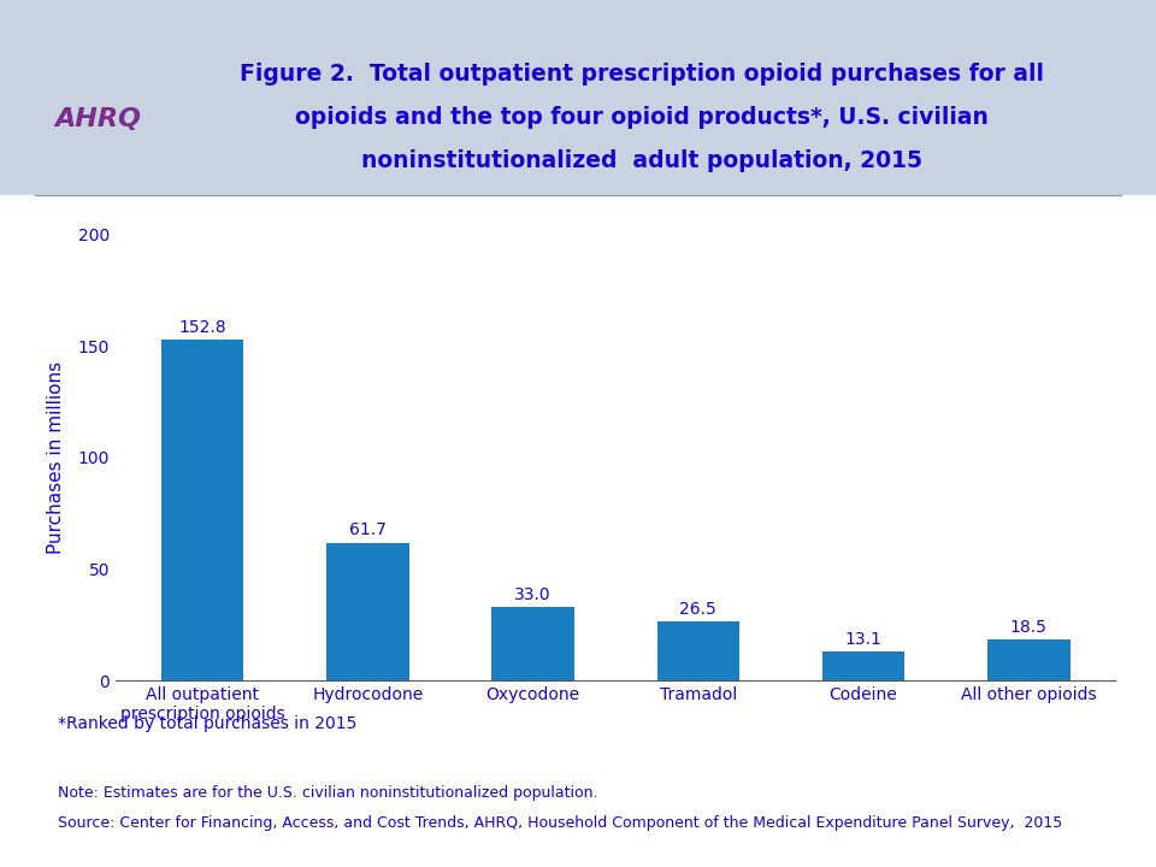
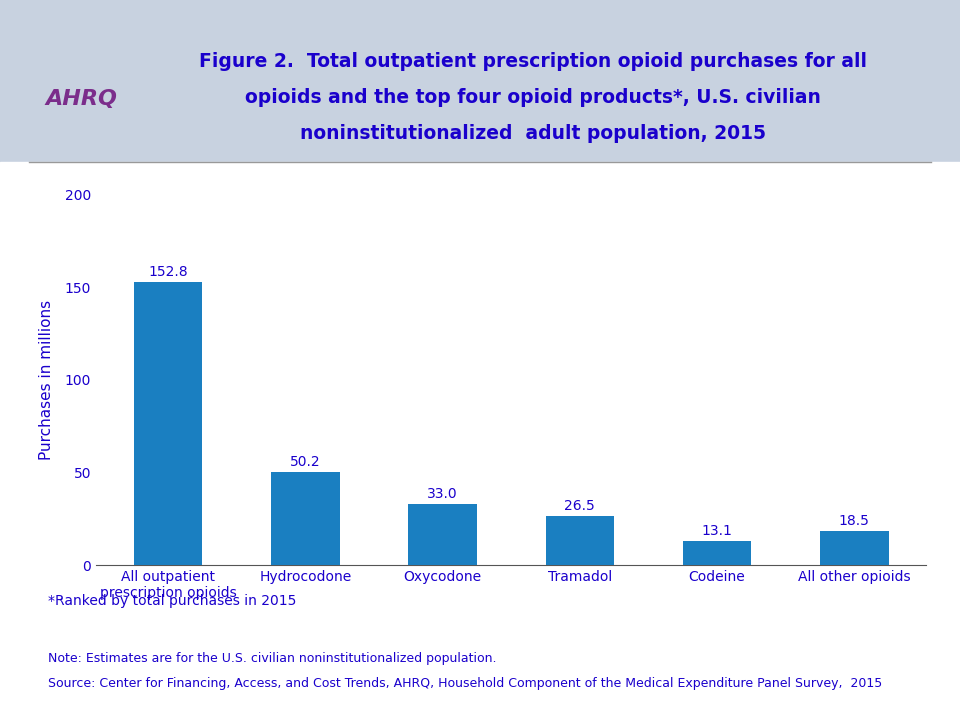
Hydrocodone: 61.7 -> 50.2
